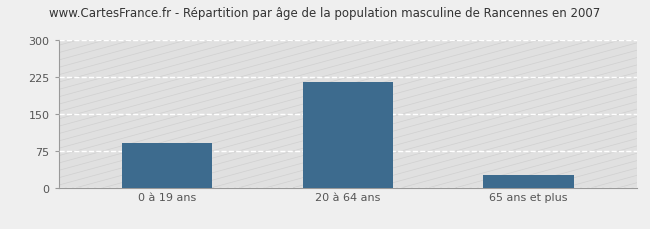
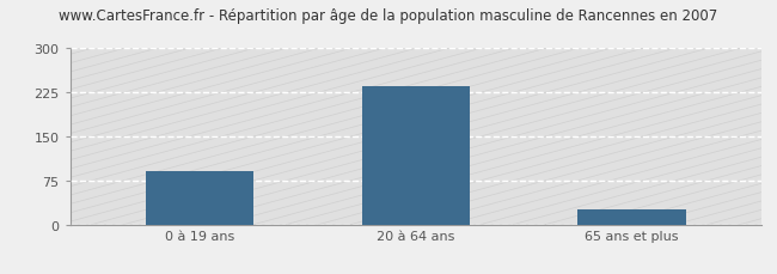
20 à 64 ans: 215 -> 235
